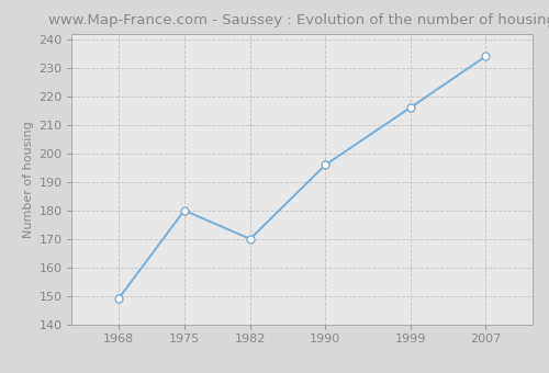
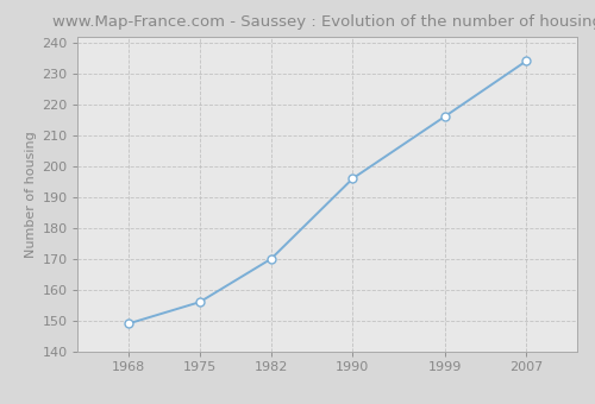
1975: 180 -> 156
